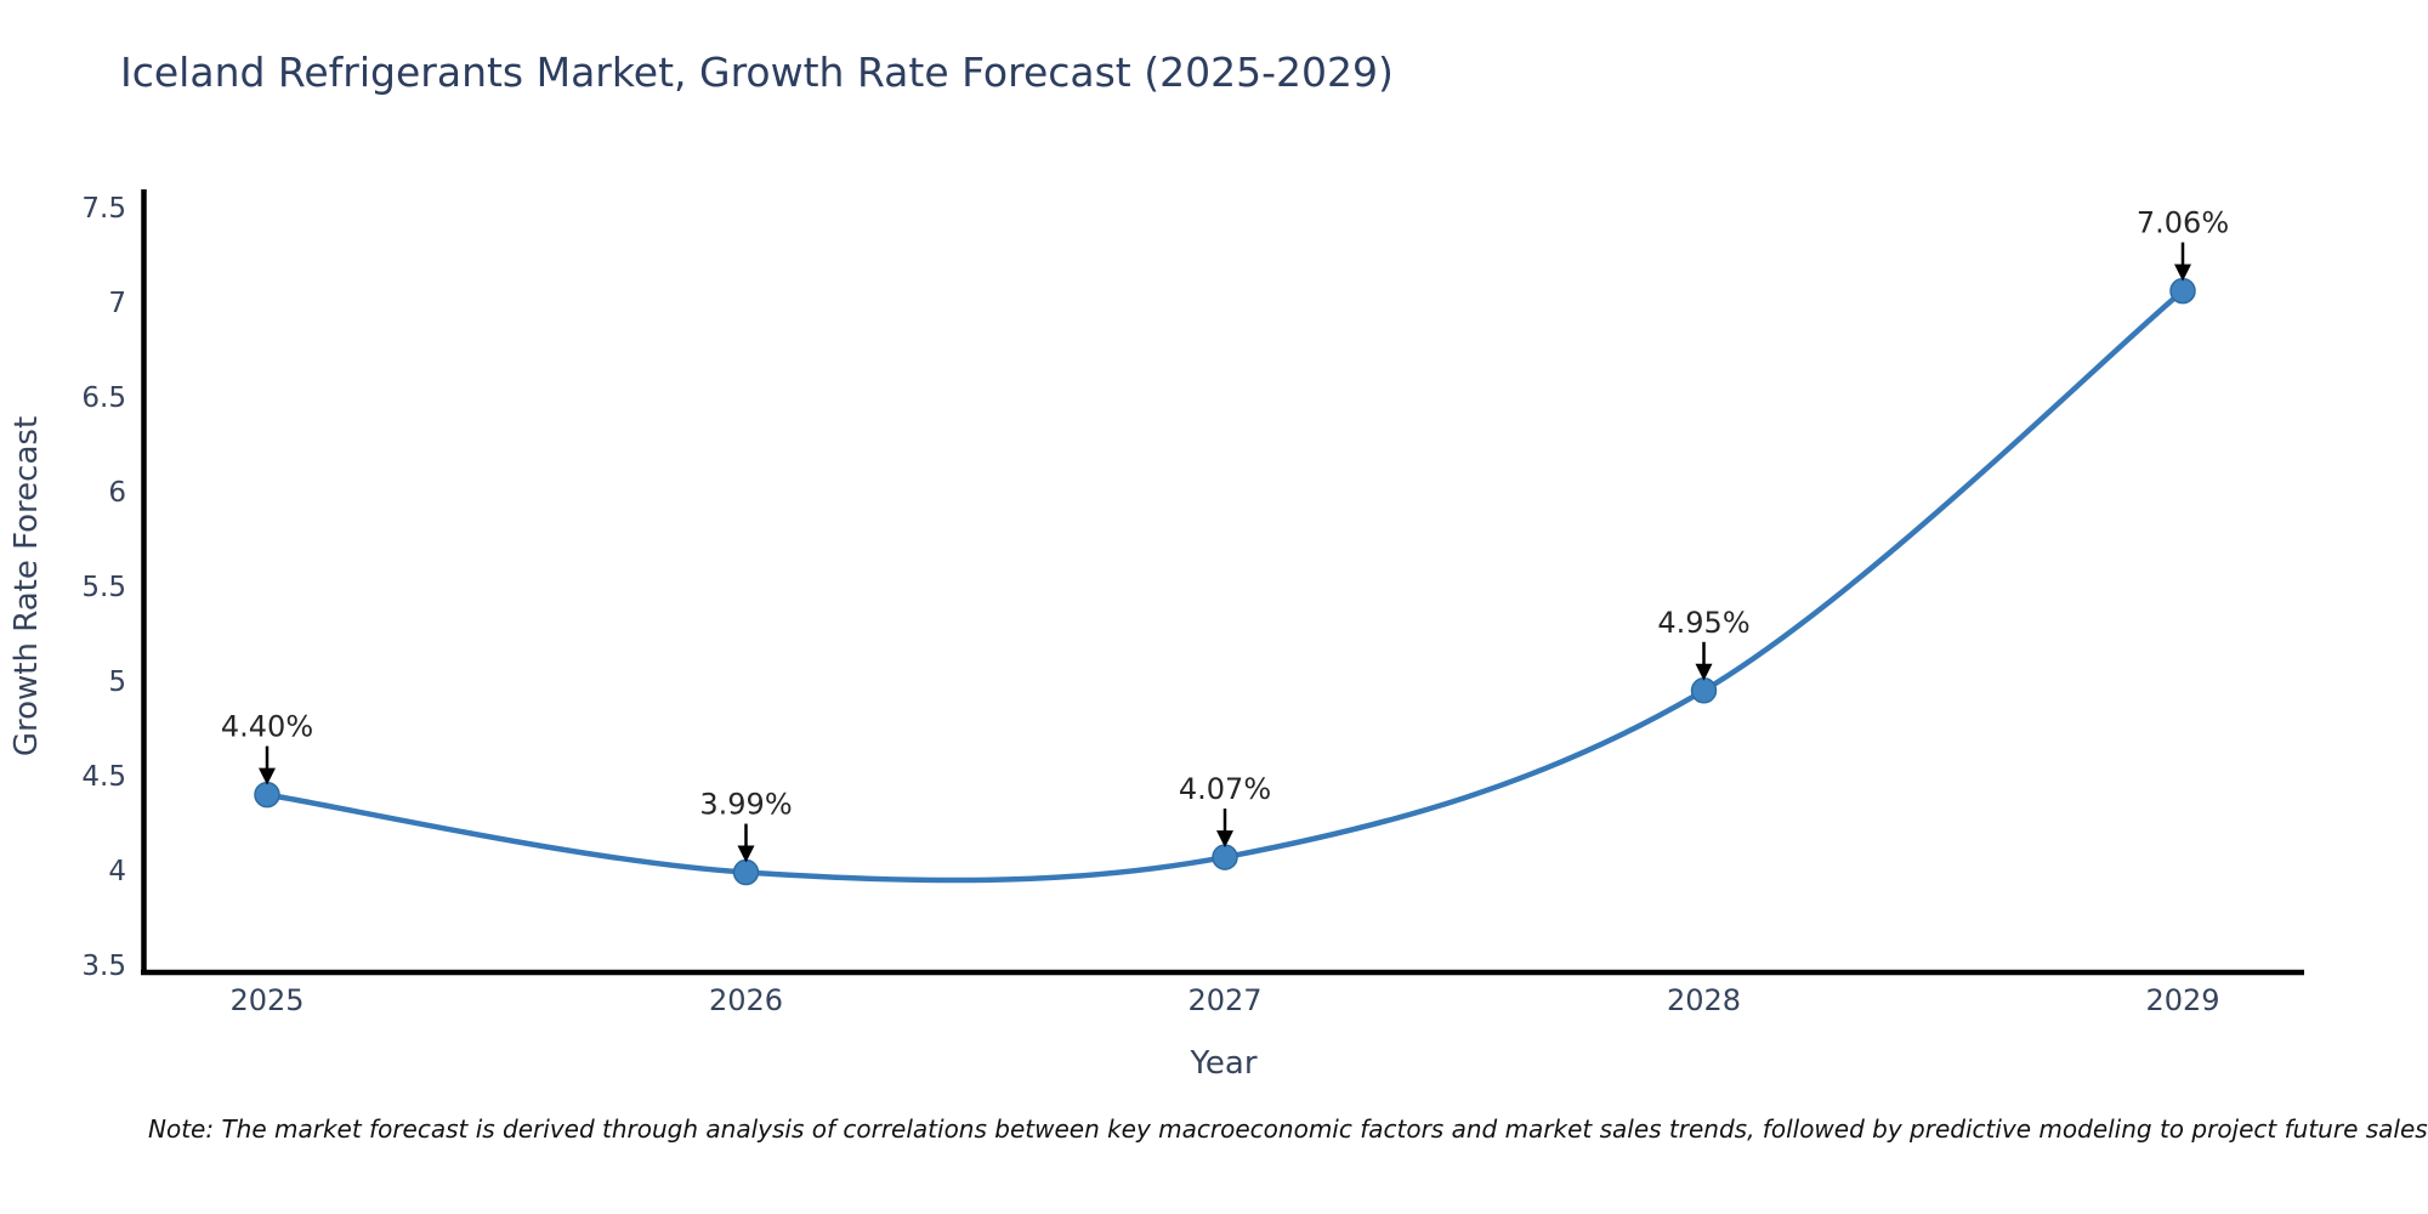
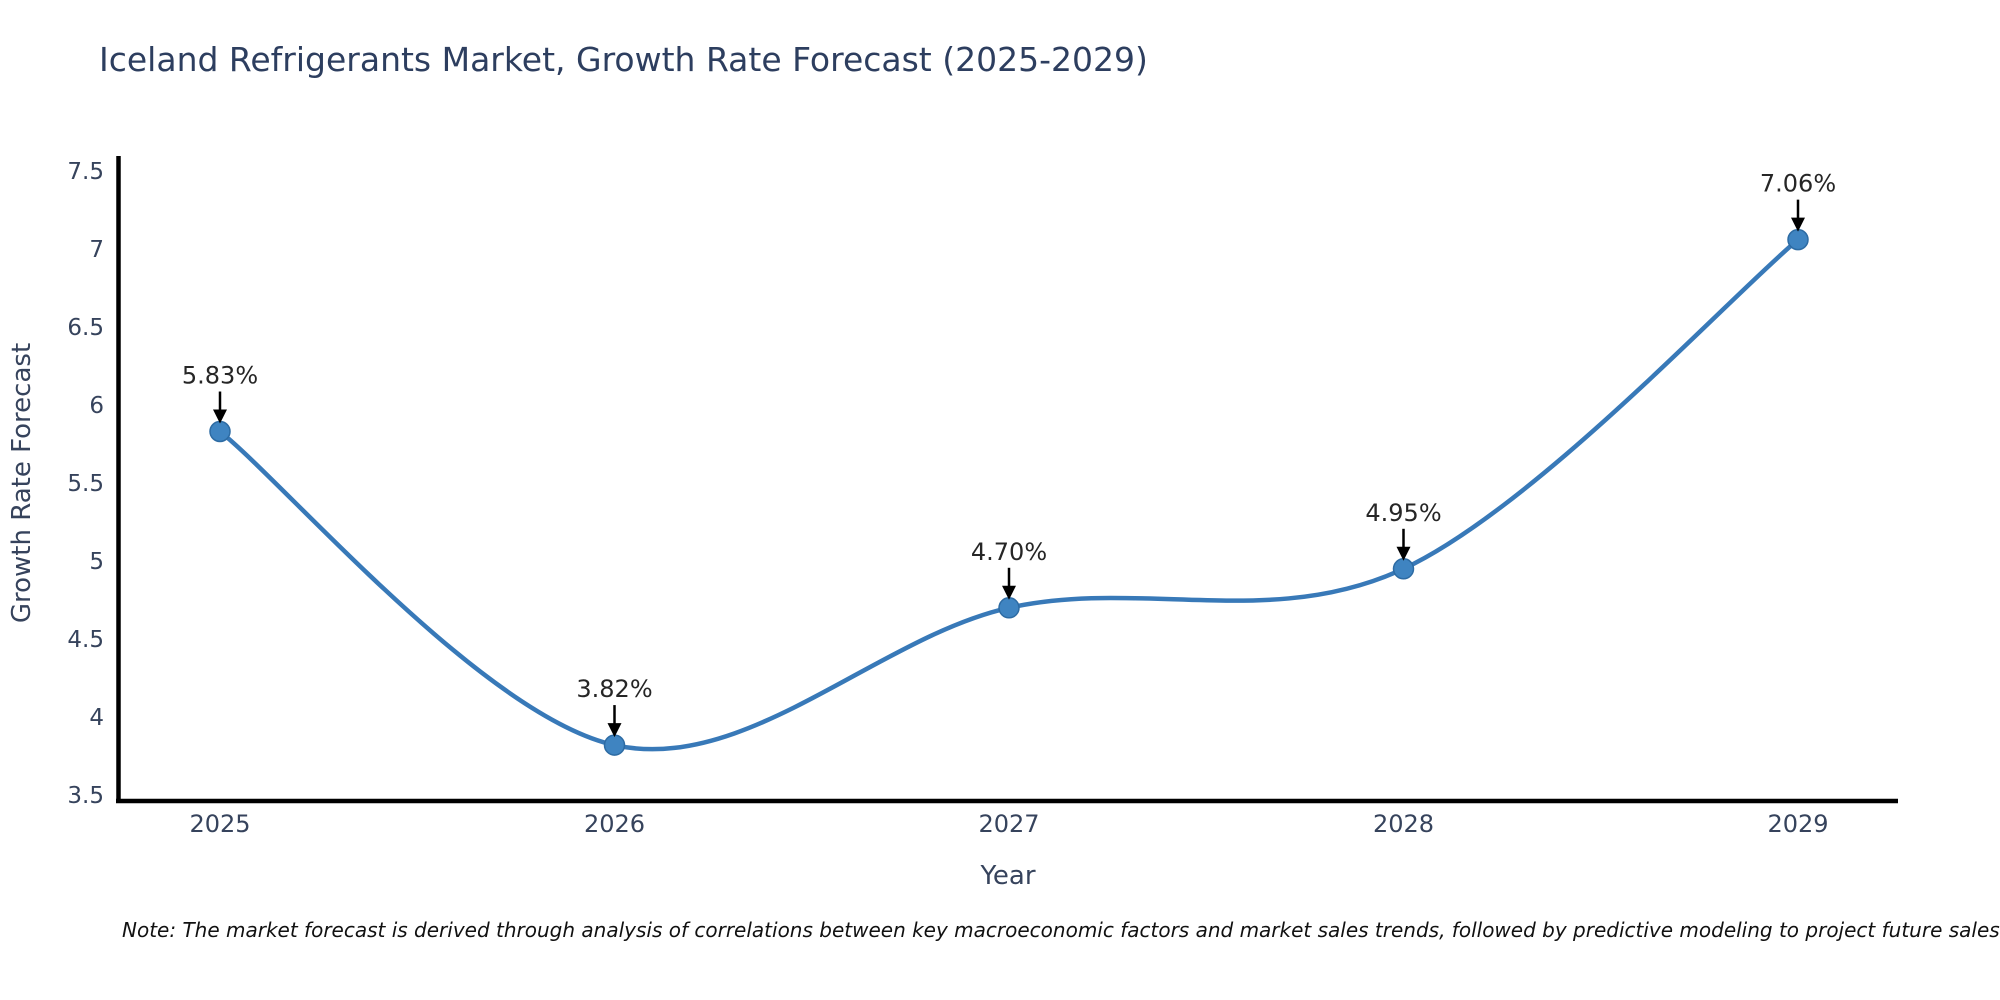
2025: 4.40% -> 5.83%
2026: 3.99% -> 3.82%
2027: 4.07% -> 4.70%
